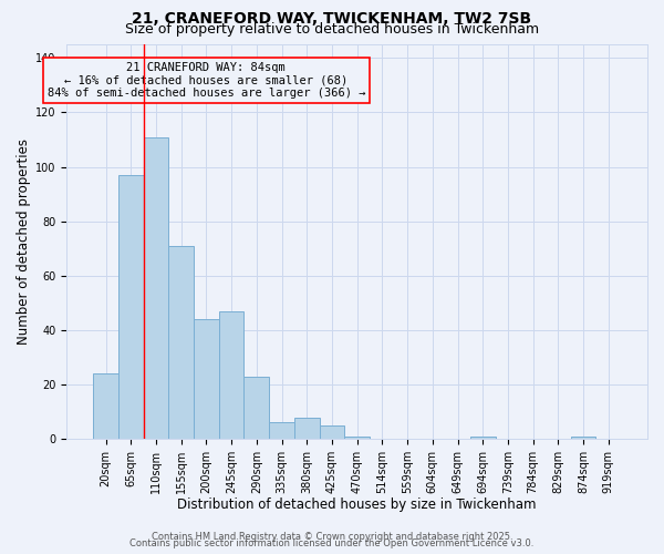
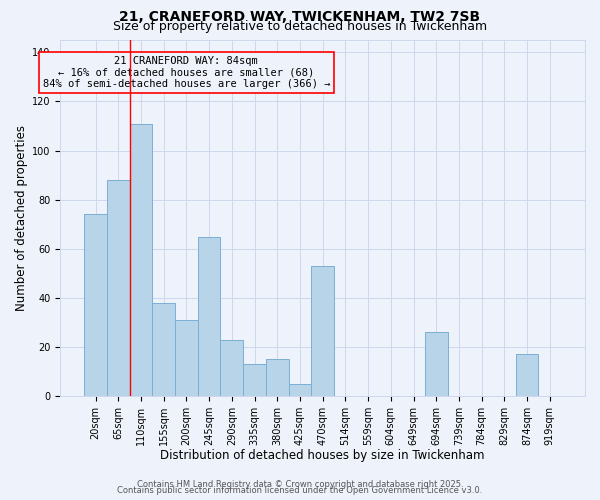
20sqm: 24 -> 74
65sqm: 97 -> 88
155sqm: 71 -> 38
200sqm: 44 -> 31
245sqm: 47 -> 65
335sqm: 6 -> 13
380sqm: 8 -> 15
470sqm: 1 -> 53
694sqm: 1 -> 26
874sqm: 1 -> 17
